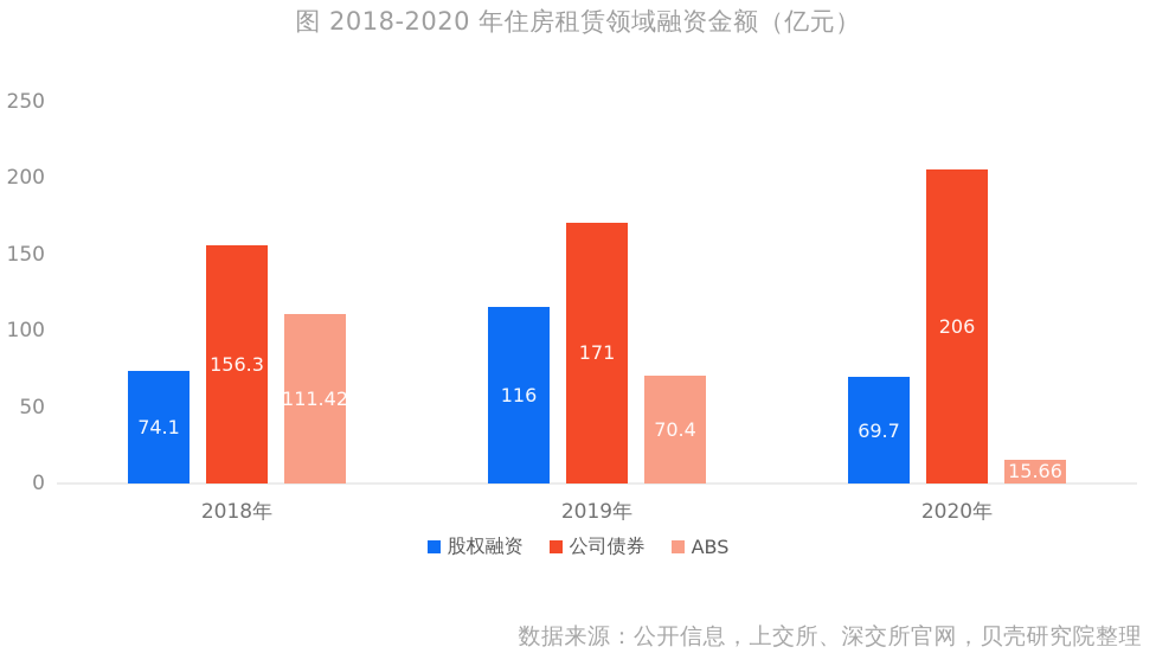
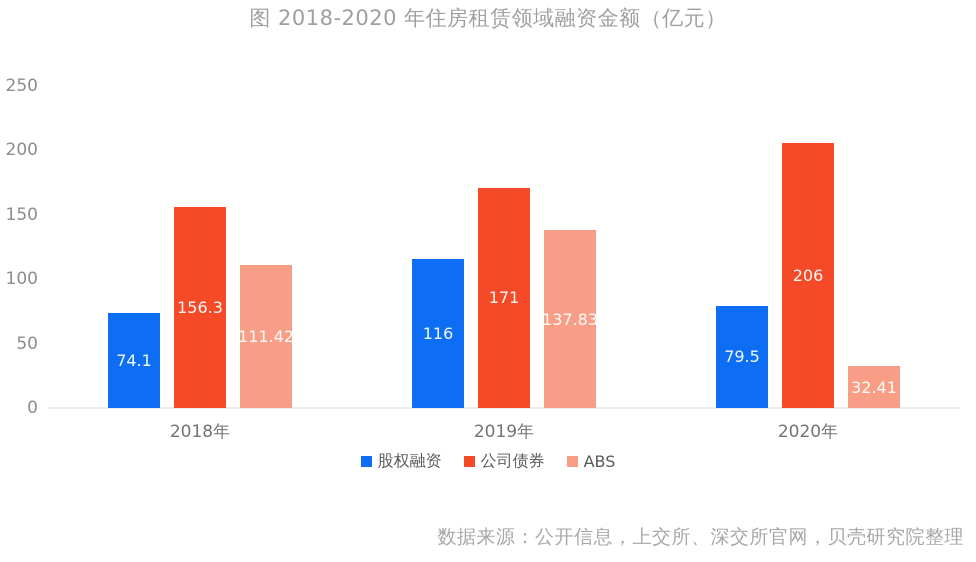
ABS/2019年: 70.4 -> 137.83
股权融资/2020年: 69.7 -> 79.5
ABS/2020年: 15.66 -> 32.41
